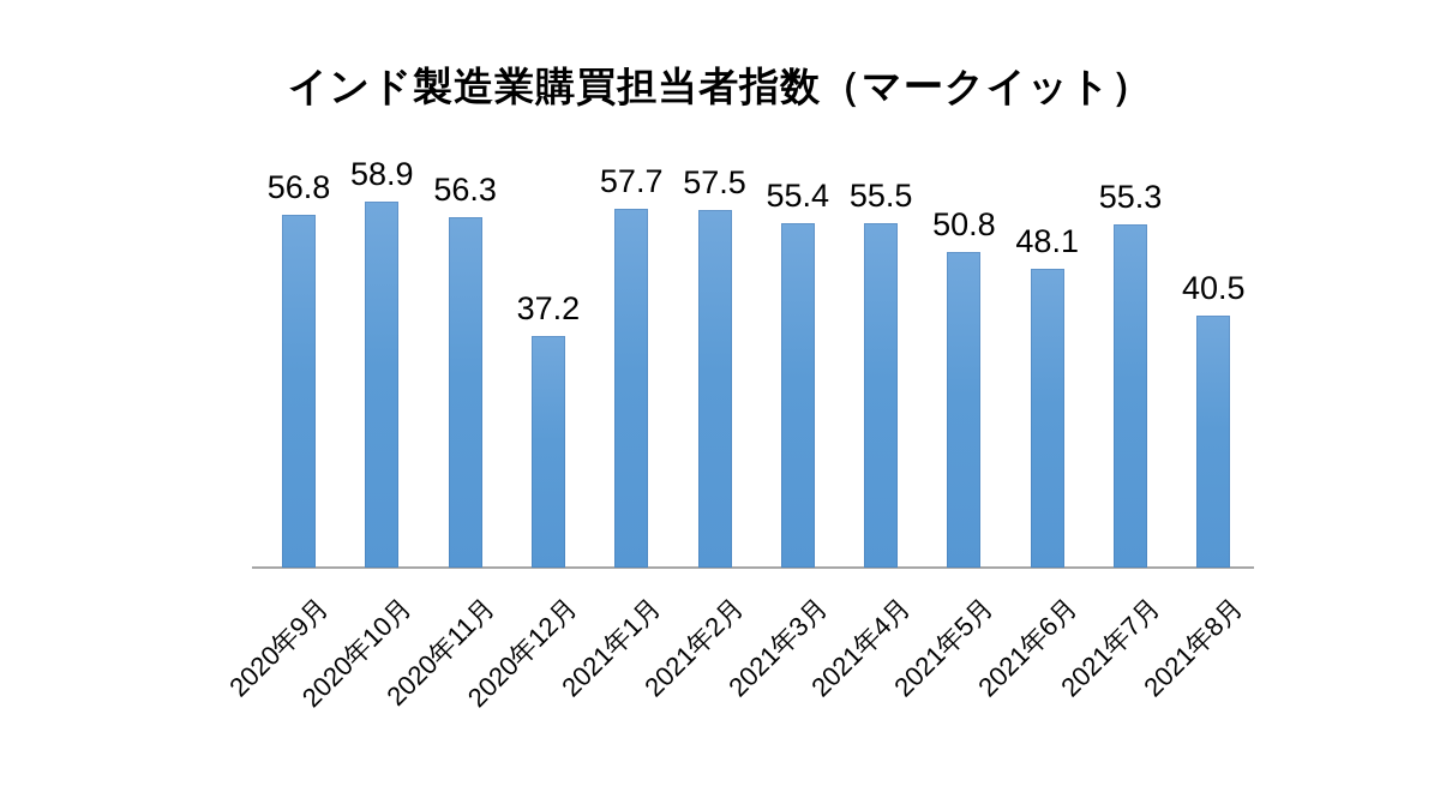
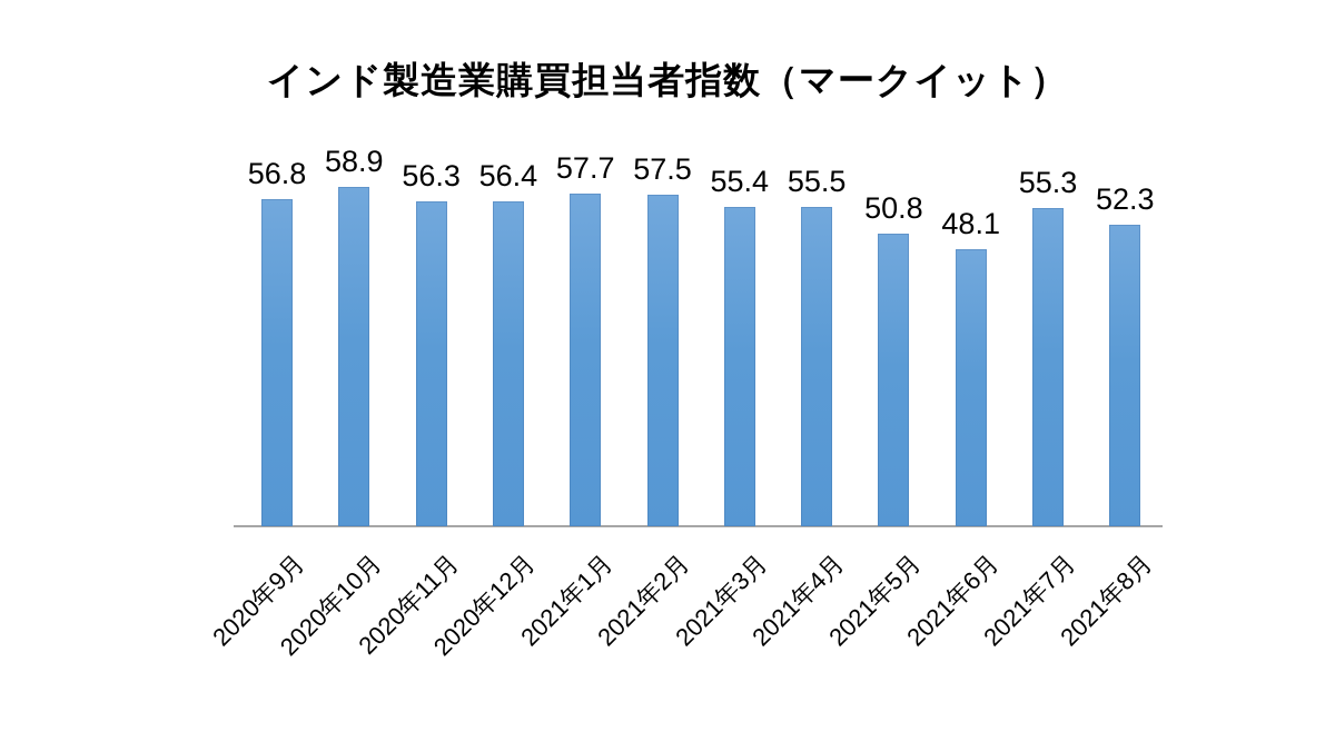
2020年12月: 37.2 -> 56.4
2021年8月: 40.5 -> 52.3
